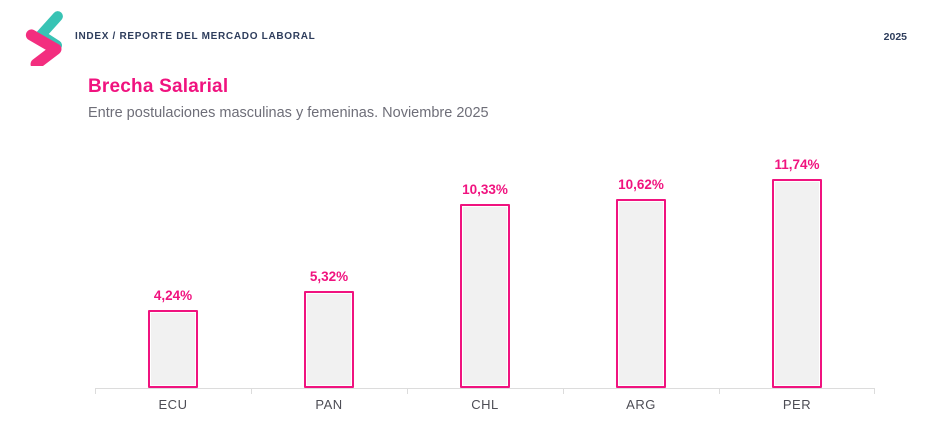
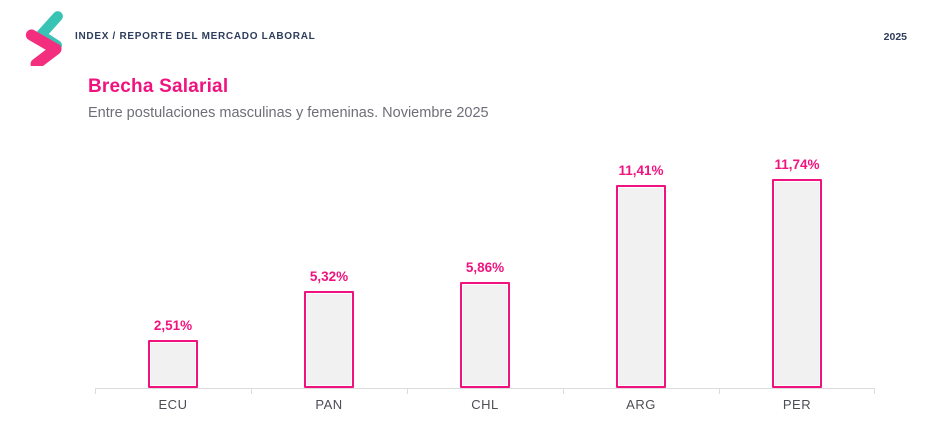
ECU: 4,24% -> 2,51%
CHL: 10,33% -> 5,86%
ARG: 10,62% -> 11,41%
